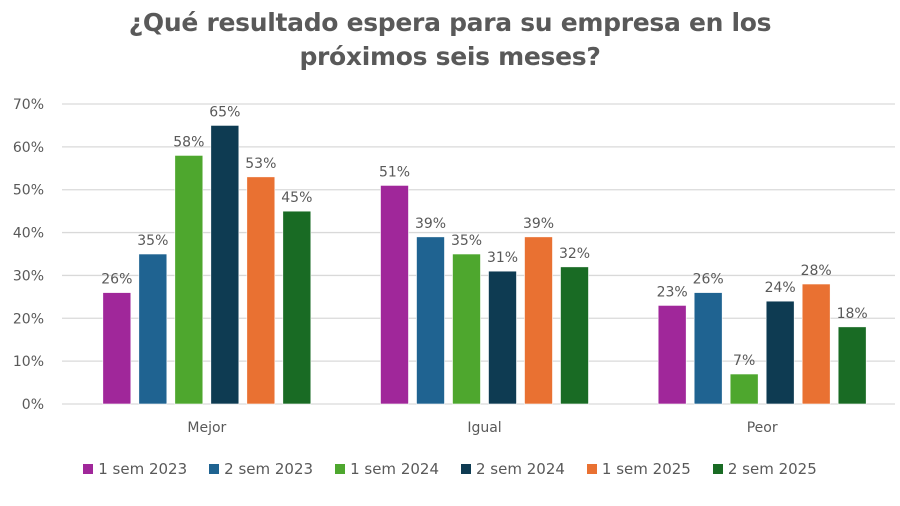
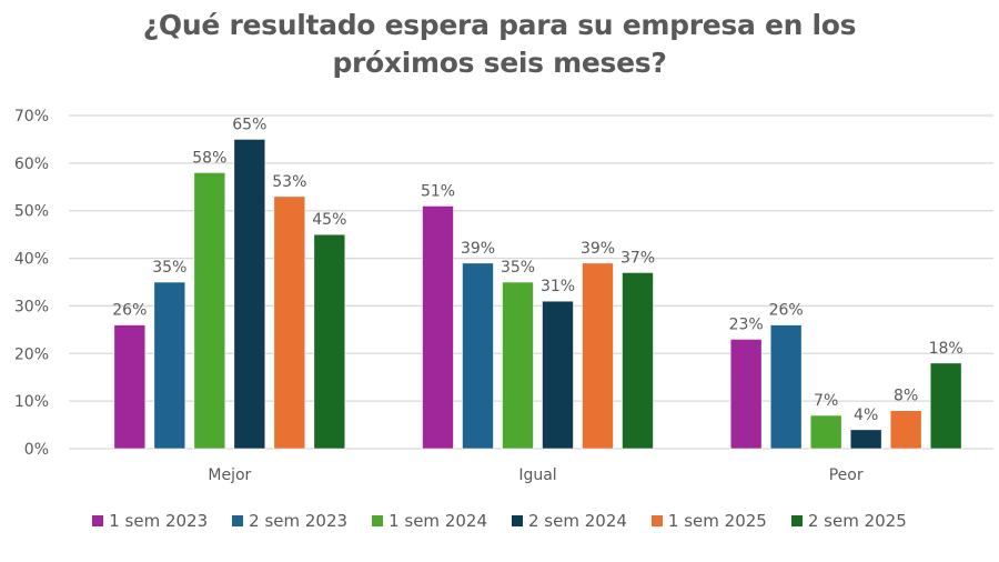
2 sem 2025/Igual: 32% -> 37%
2 sem 2024/Peor: 24% -> 4%
1 sem 2025/Peor: 28% -> 8%
